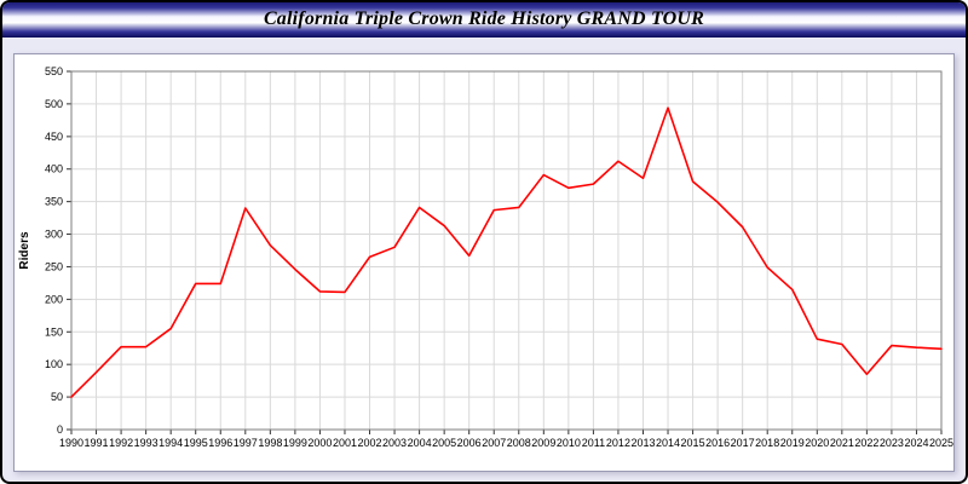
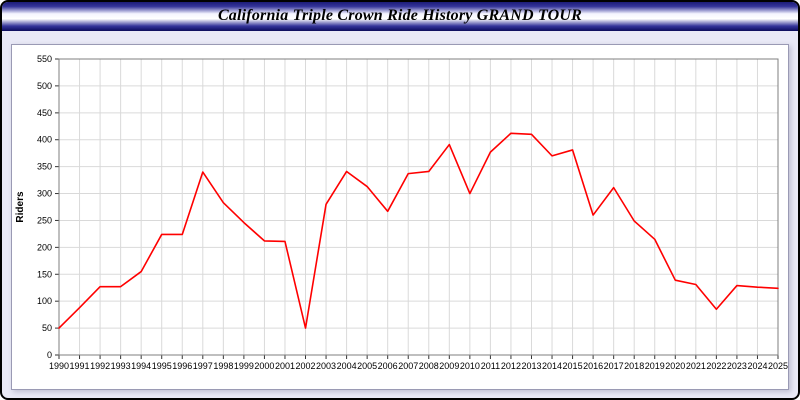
2002: 260 -> 50
2010: 370 -> 300
2013: 390 -> 410
2014: 490 -> 370
2016: 350 -> 260
